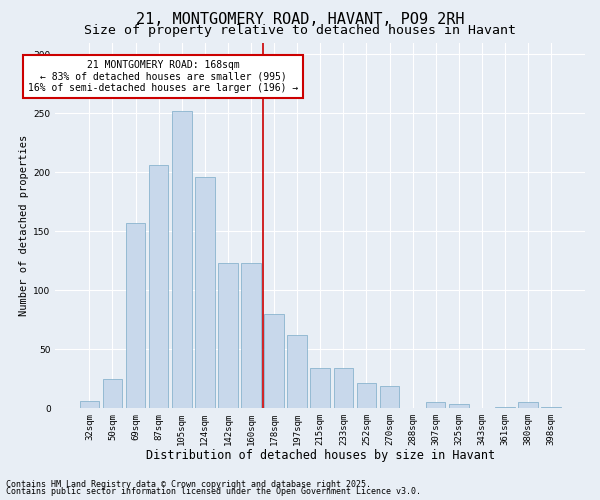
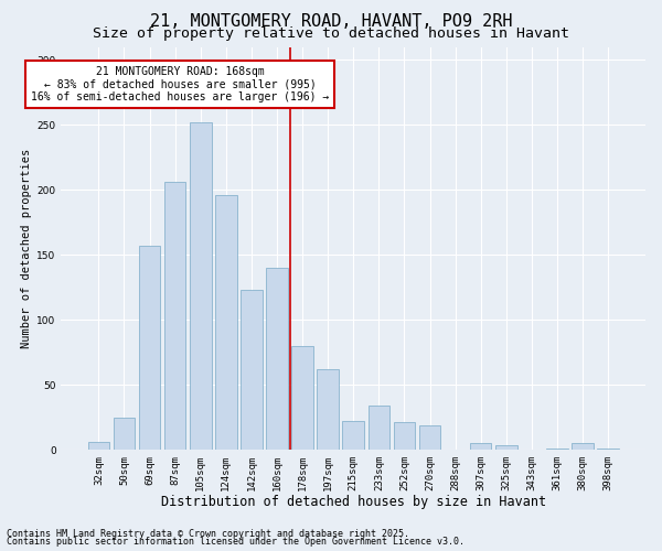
160sqm: 123 -> 140
215sqm: 34 -> 22
